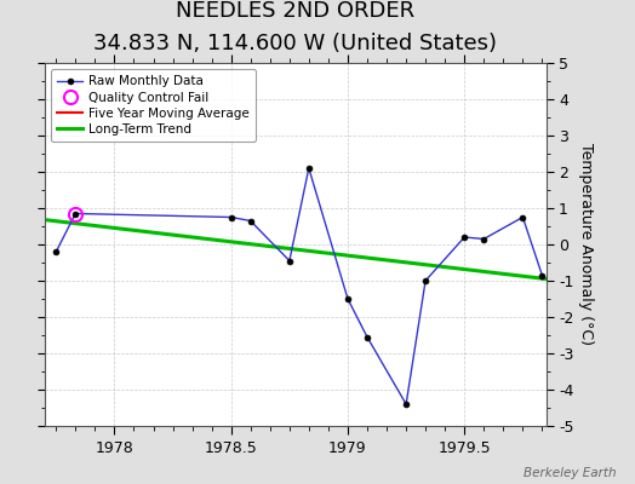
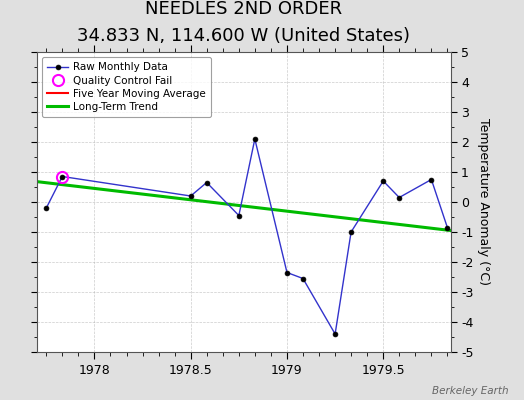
1978.5: 0.75 -> 0.20
1979: -1.50 -> -2.35
1979.5: 0.20 -> 0.70
